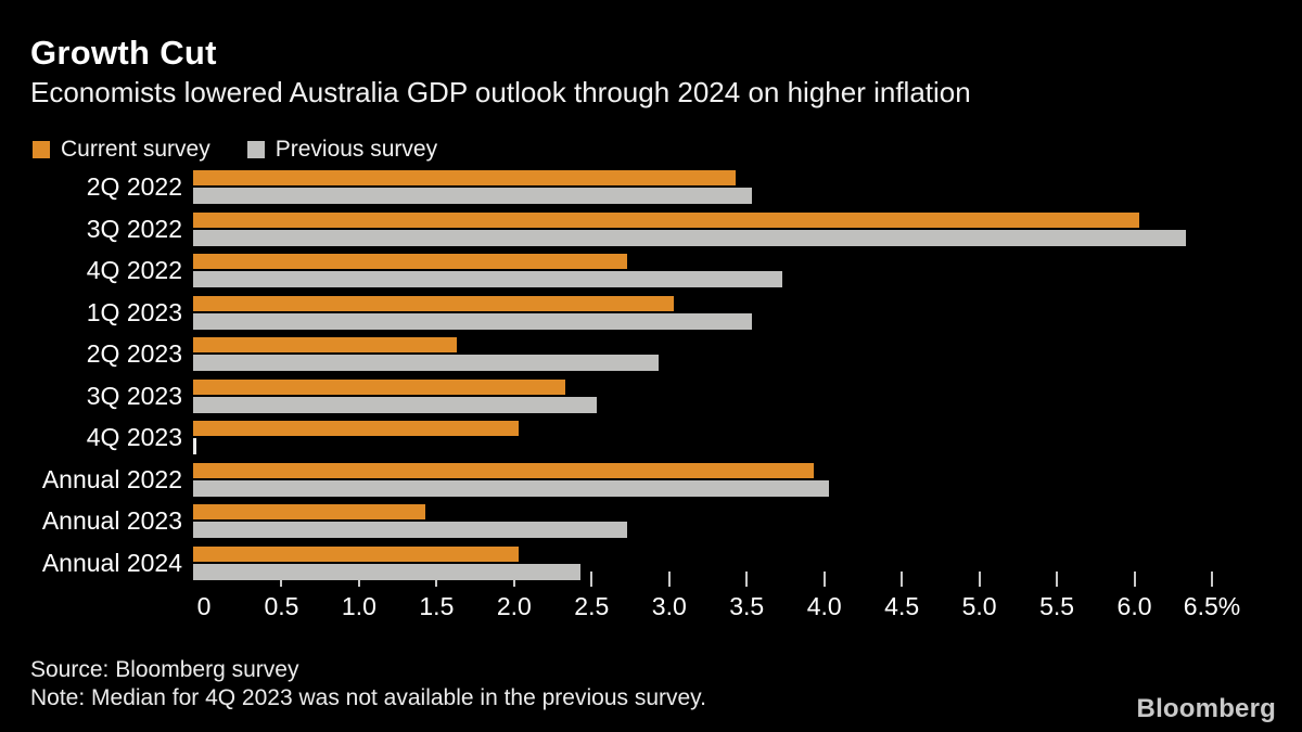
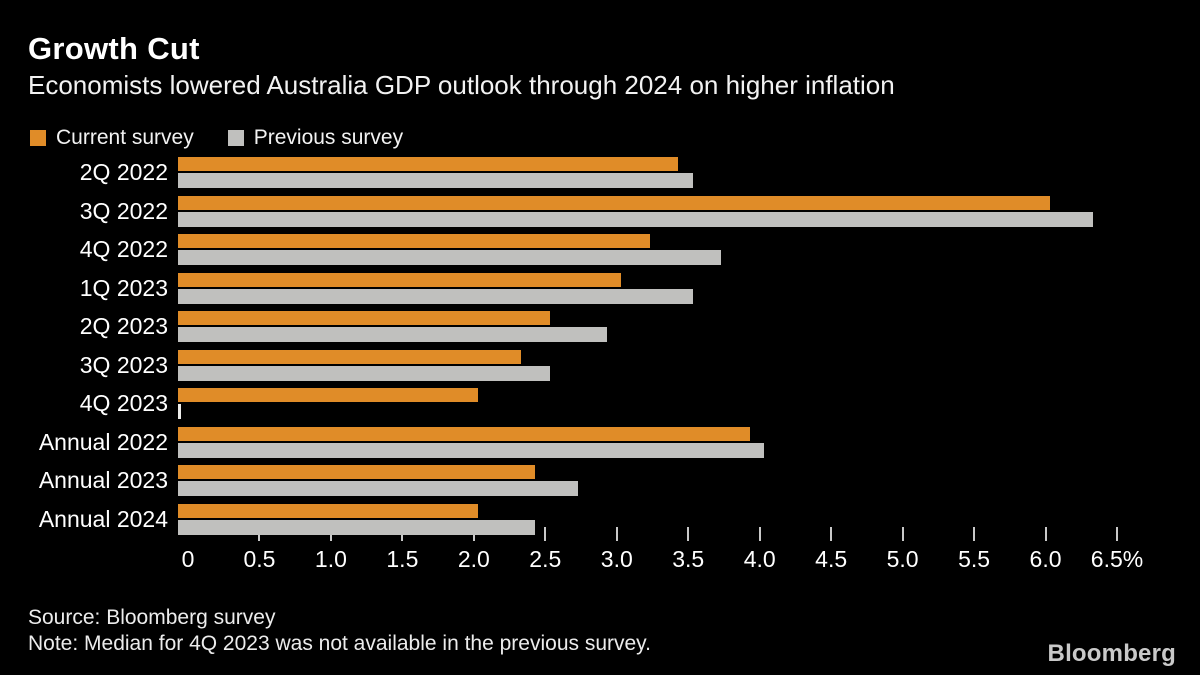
Current survey/4Q 2022: 2.8% -> 3.3%
Current survey/2Q 2023: 1.7% -> 2.6%
Current survey/Annual 2023: 1.5% -> 2.5%
